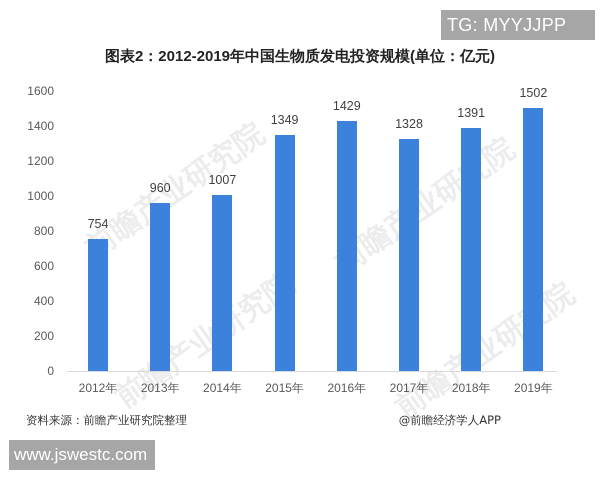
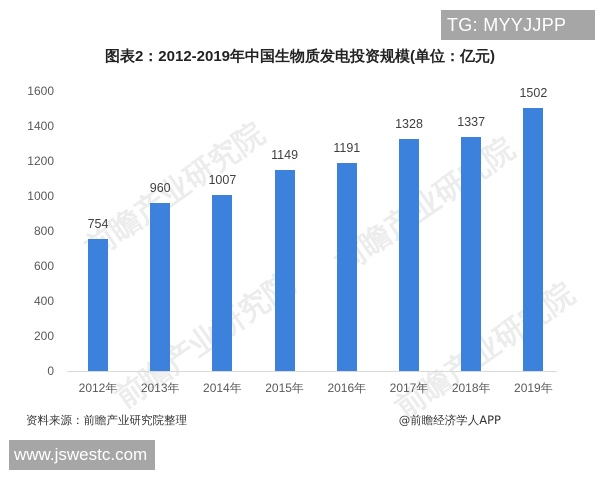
2015年: 1349 -> 1149
2016年: 1429 -> 1191
2018年: 1391 -> 1337
